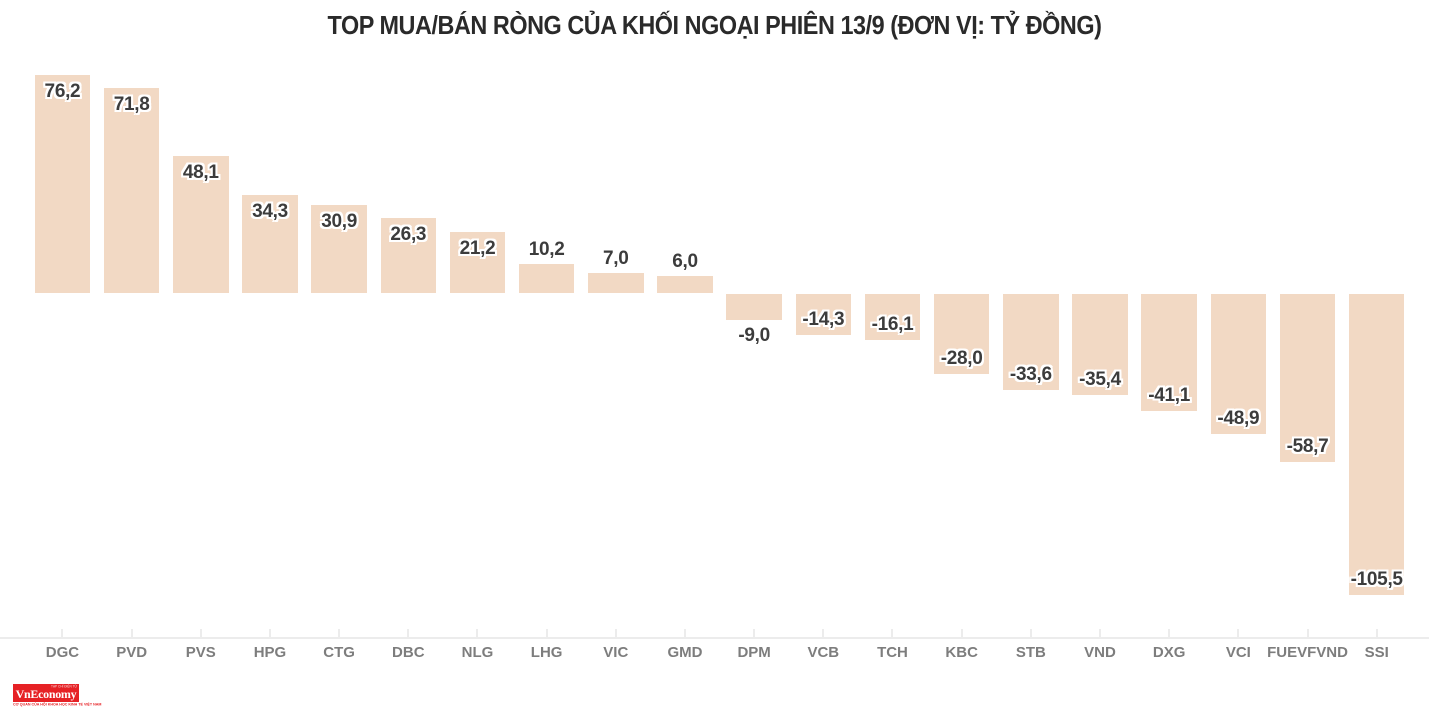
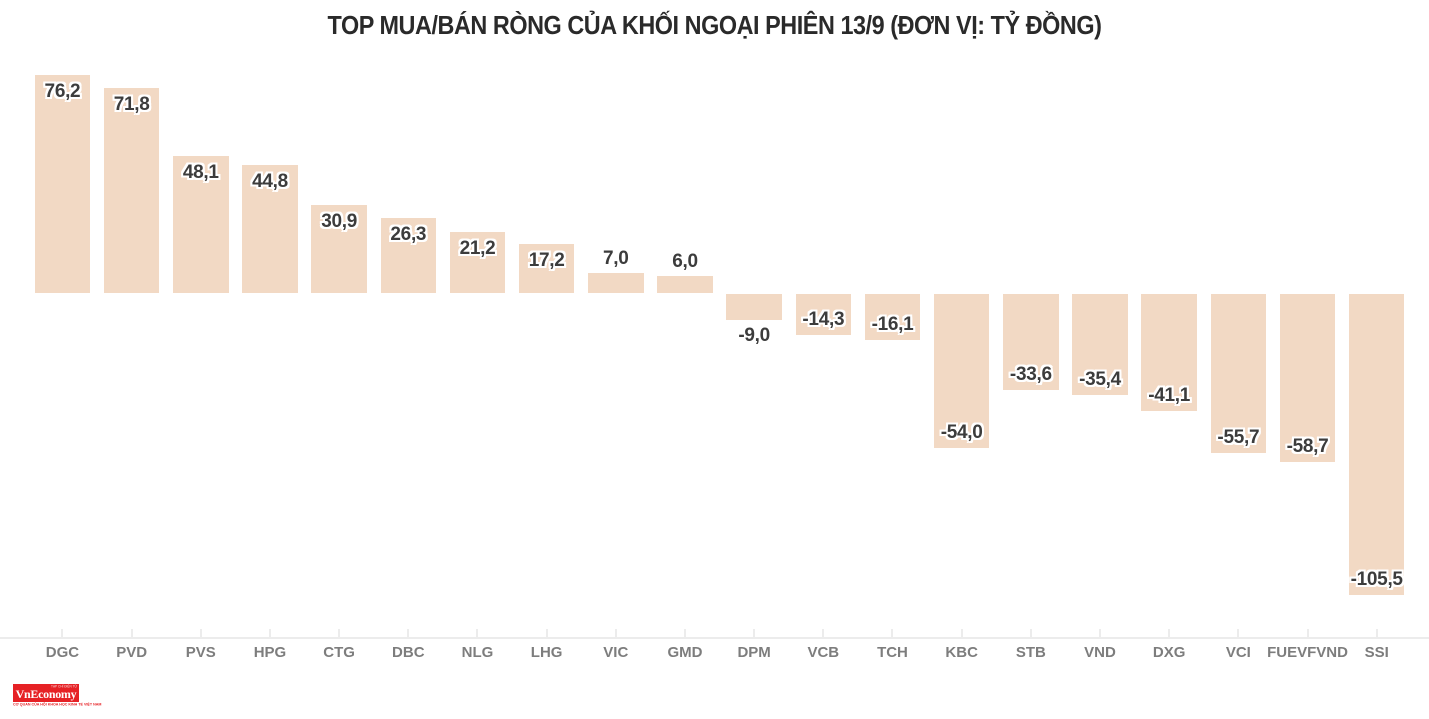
HPG: 34,3 -> 44,8
LHG: 10,2 -> 17,2
KBC: -28,0 -> -54,0
VCI: -48,9 -> -55,7
